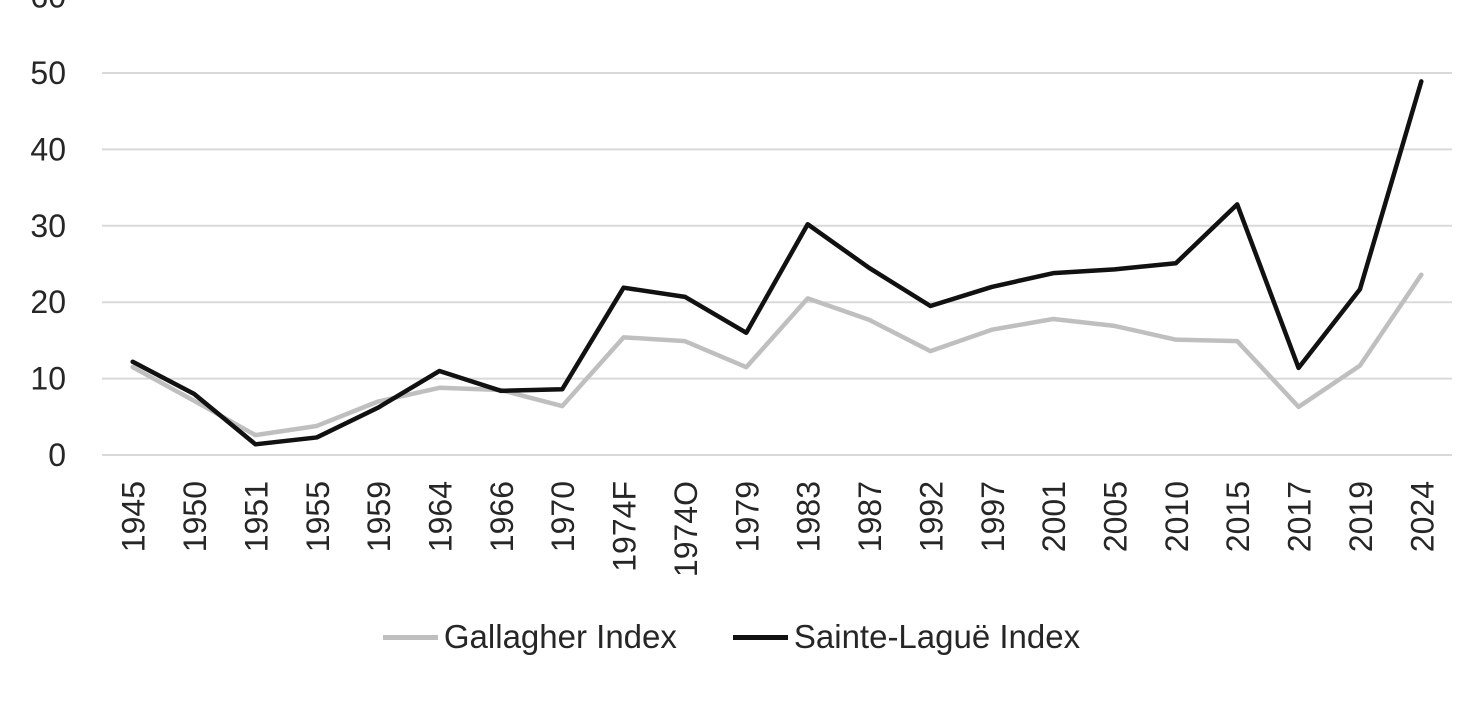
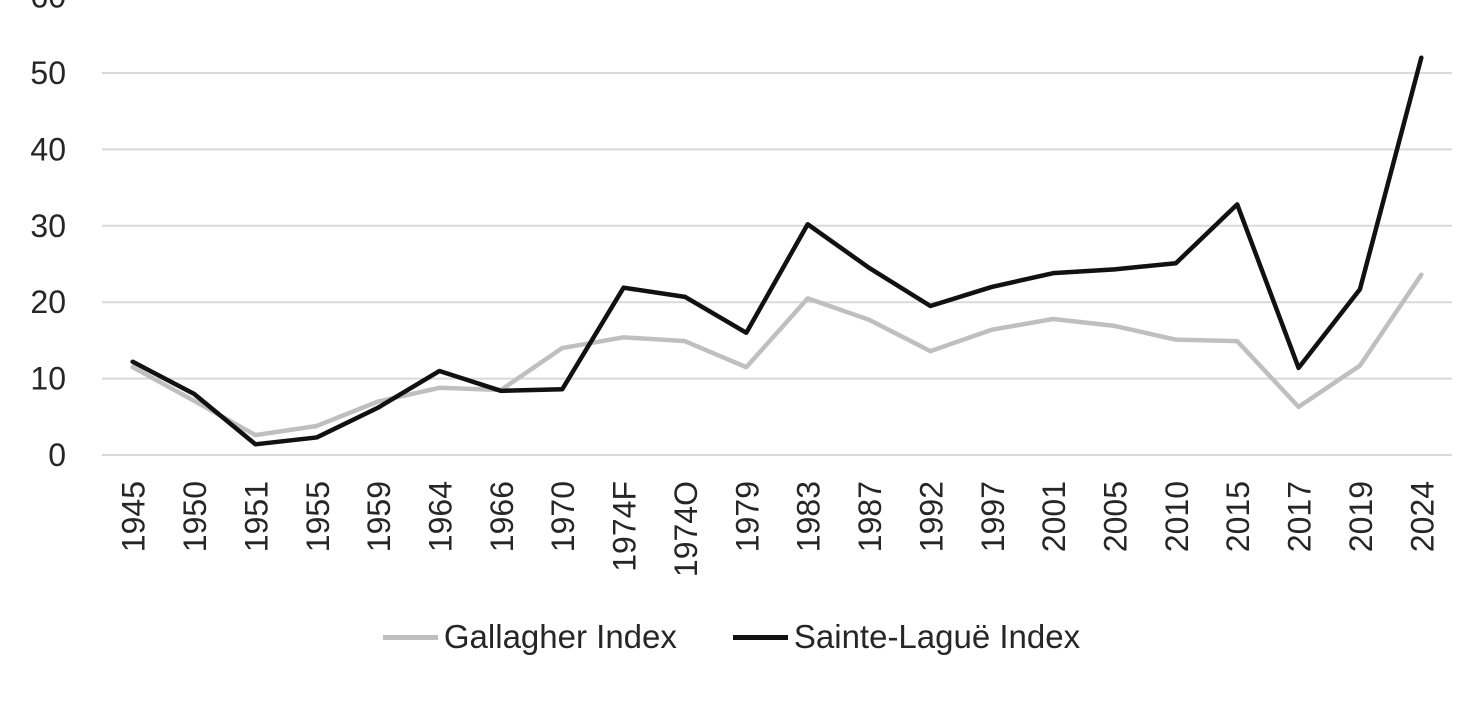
Gallagher Index/1970: 6 -> 14
Sainte-Laguë Index/2024: 49 -> 52
